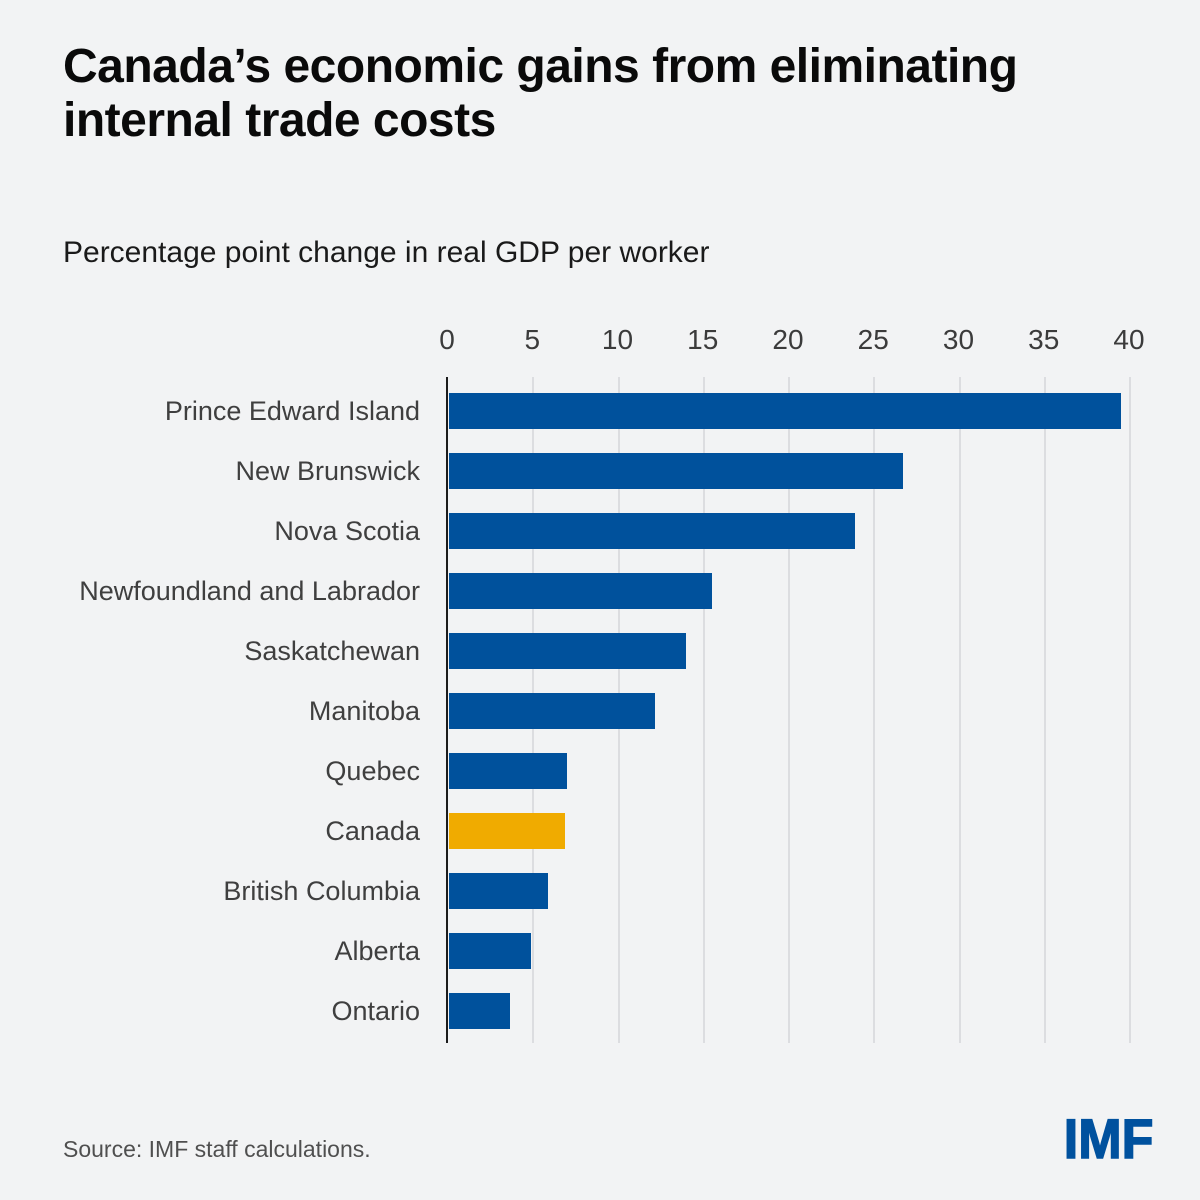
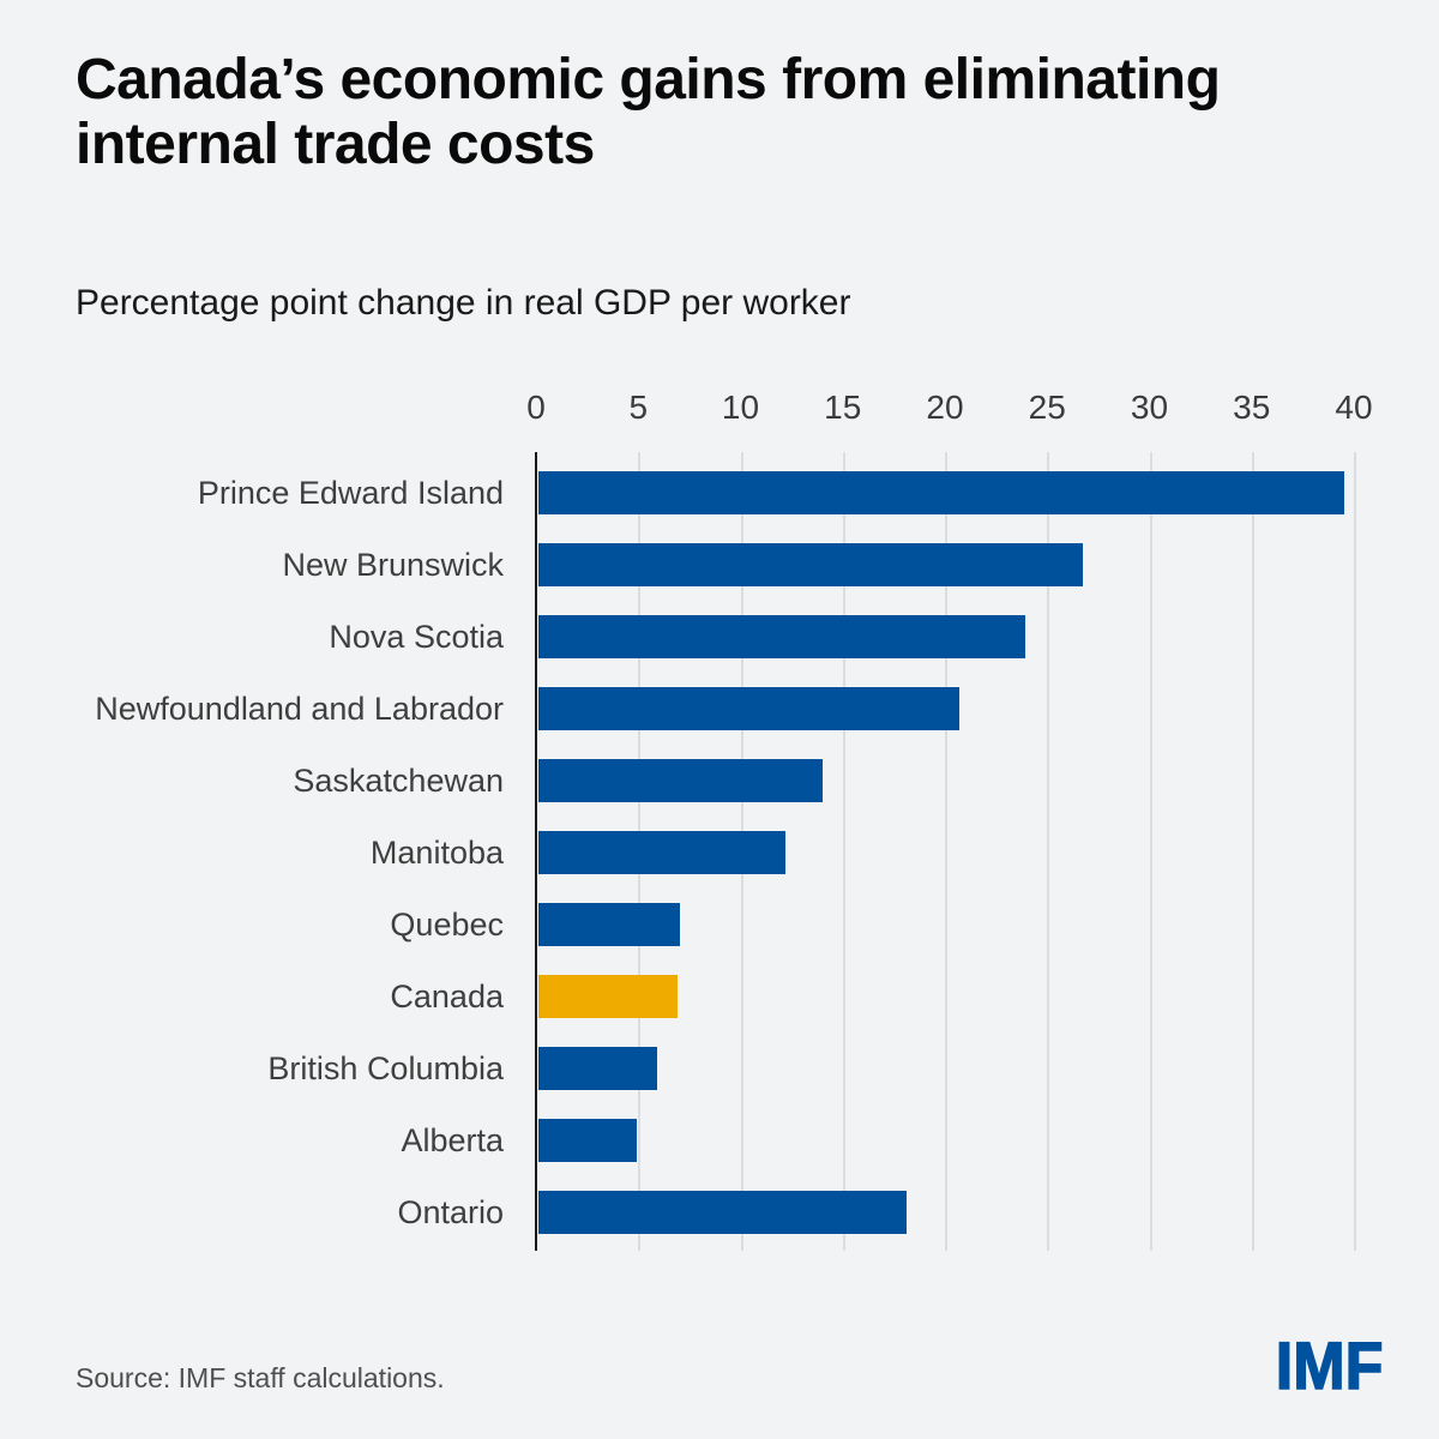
Newfoundland and Labrador: 15.4 -> 20.6
Ontario: 3.6 -> 18.0
